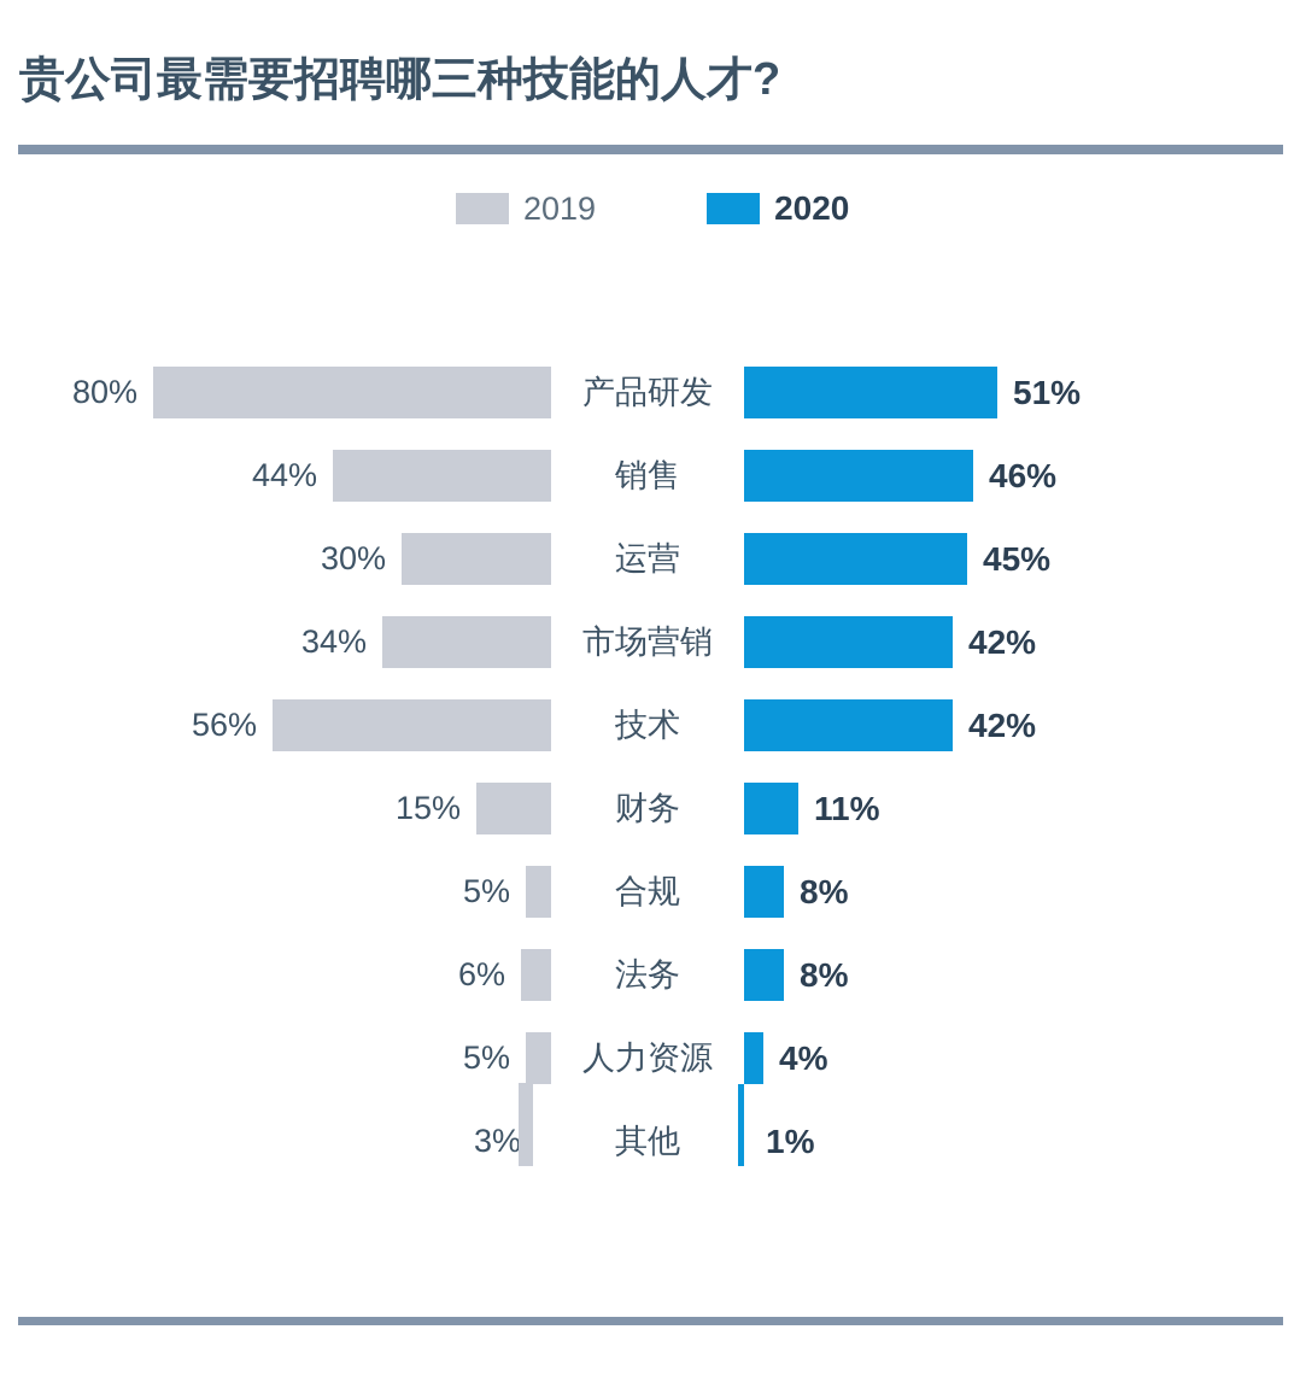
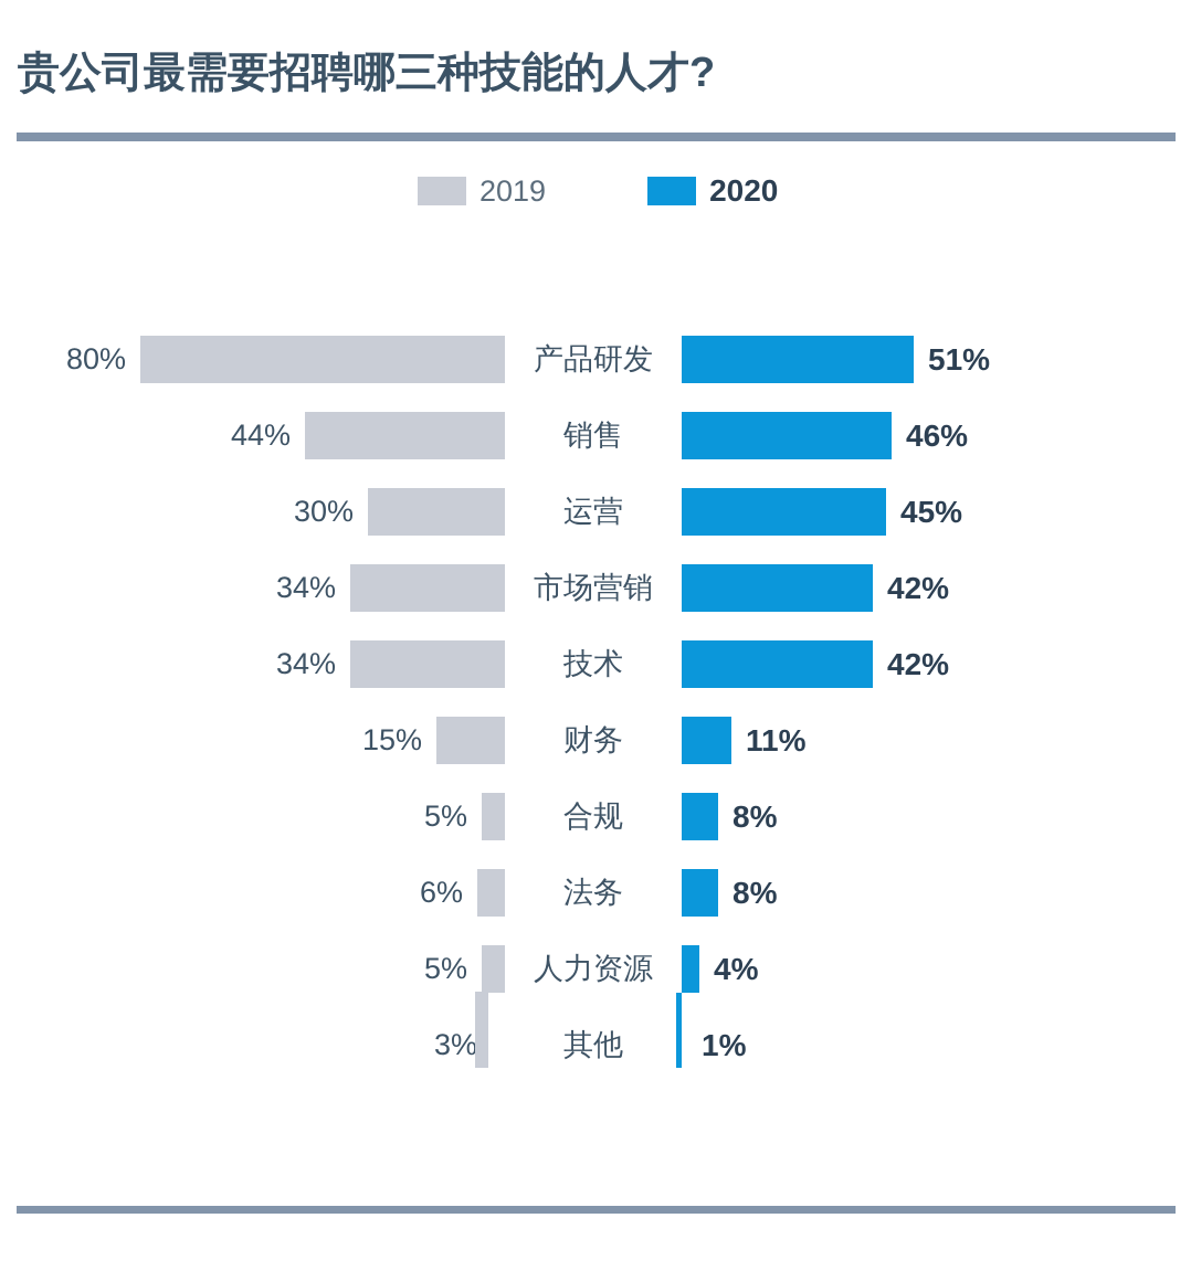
2019/技术: 56% -> 34%
